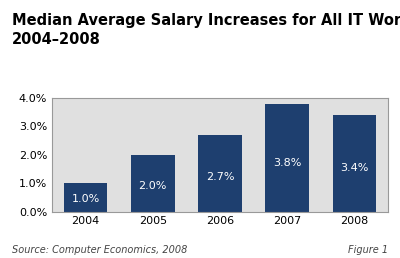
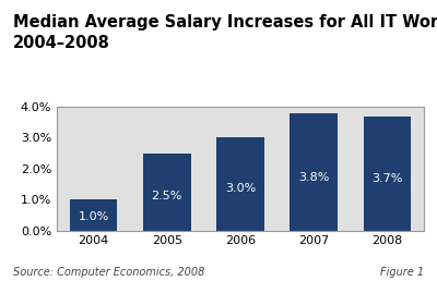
2005: 2.0% -> 2.5%
2006: 2.7% -> 3.0%
2008: 3.4% -> 3.7%
